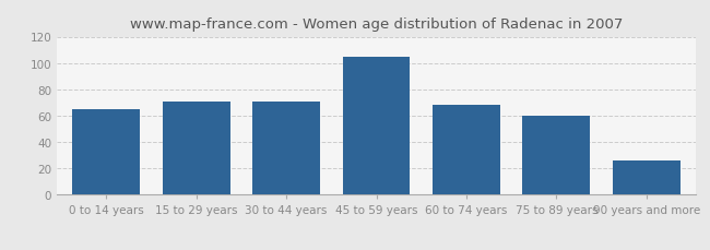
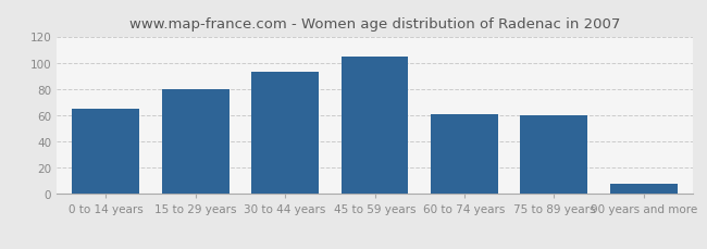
15 to 29 years: 71 -> 80
30 to 44 years: 71 -> 93
60 to 74 years: 68 -> 61
90 years and more: 26 -> 8
